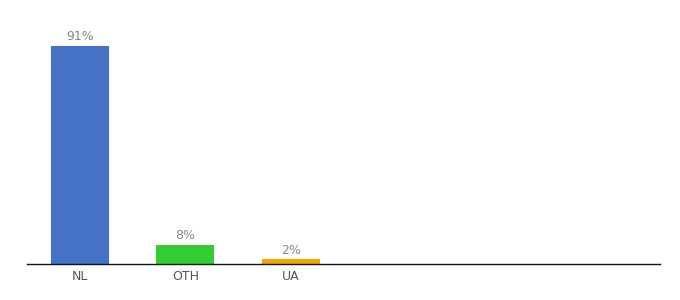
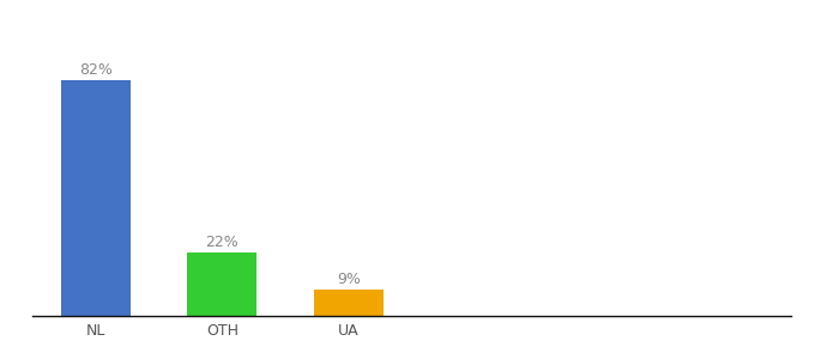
NL: 91% -> 82%
OTH: 8% -> 22%
UA: 2% -> 9%
